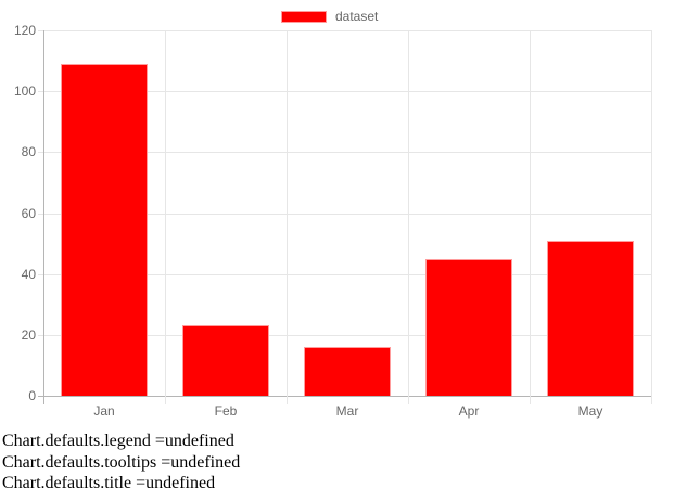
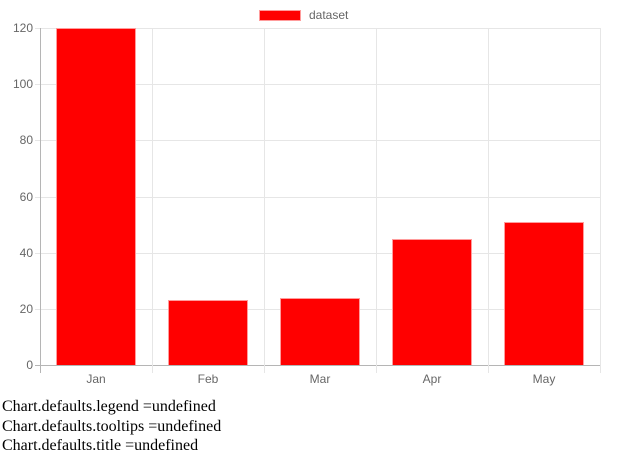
Jan: 109 -> 120
Mar: 16 -> 24
